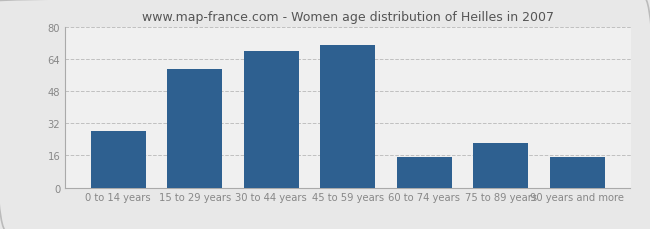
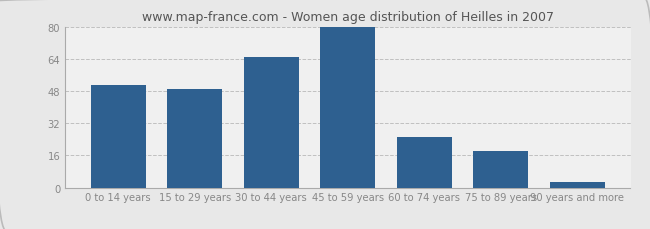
0 to 14 years: 28 -> 51
15 to 29 years: 59 -> 49
30 to 44 years: 68 -> 65
45 to 59 years: 71 -> 80
60 to 74 years: 15 -> 25
75 to 89 years: 22 -> 18
90 years and more: 15 -> 3
